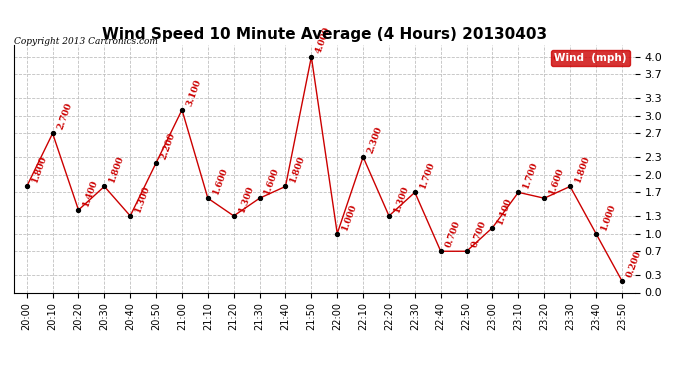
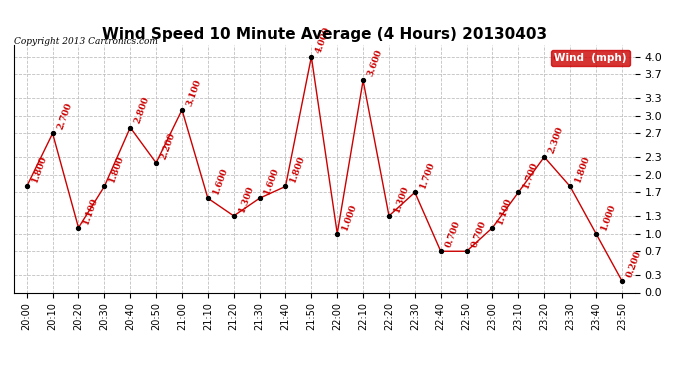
20:20: 1.400 -> 1.100
20:40: 1.300 -> 2.800
22:10: 2.300 -> 3.600
23:20: 1.600 -> 2.300
